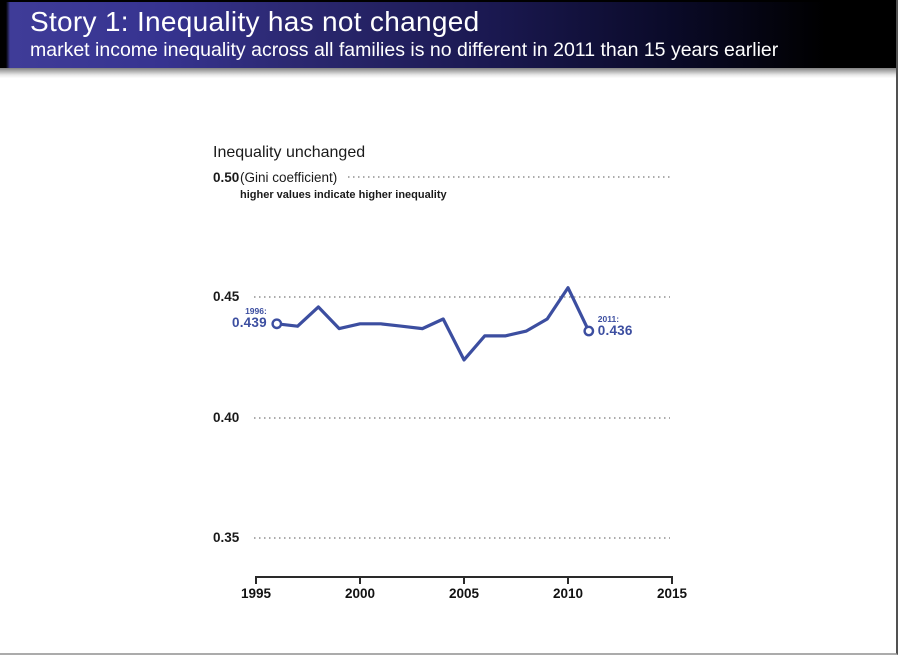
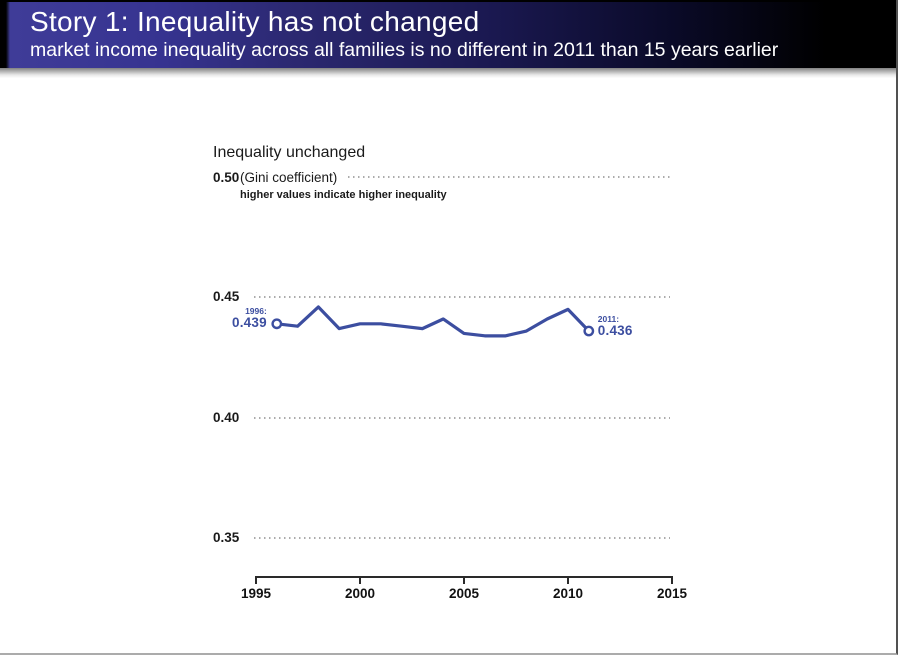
2005: 0.424 -> 0.435
2010: 0.454 -> 0.445
